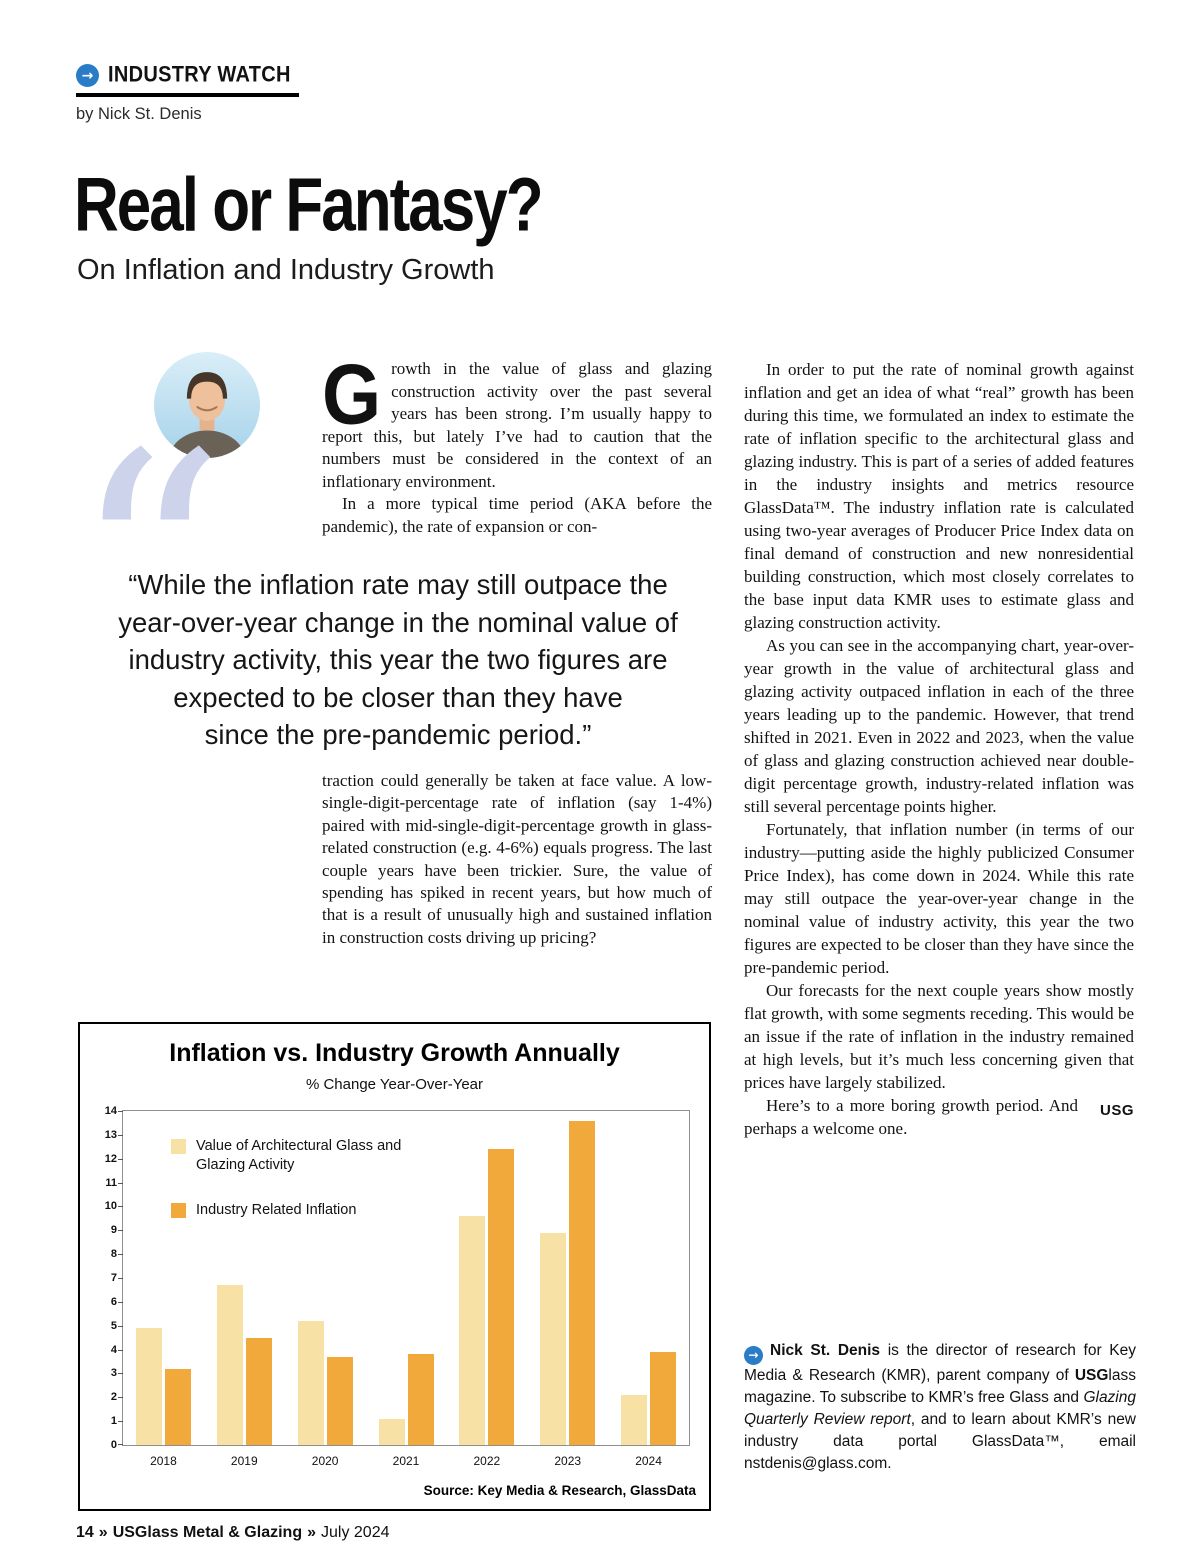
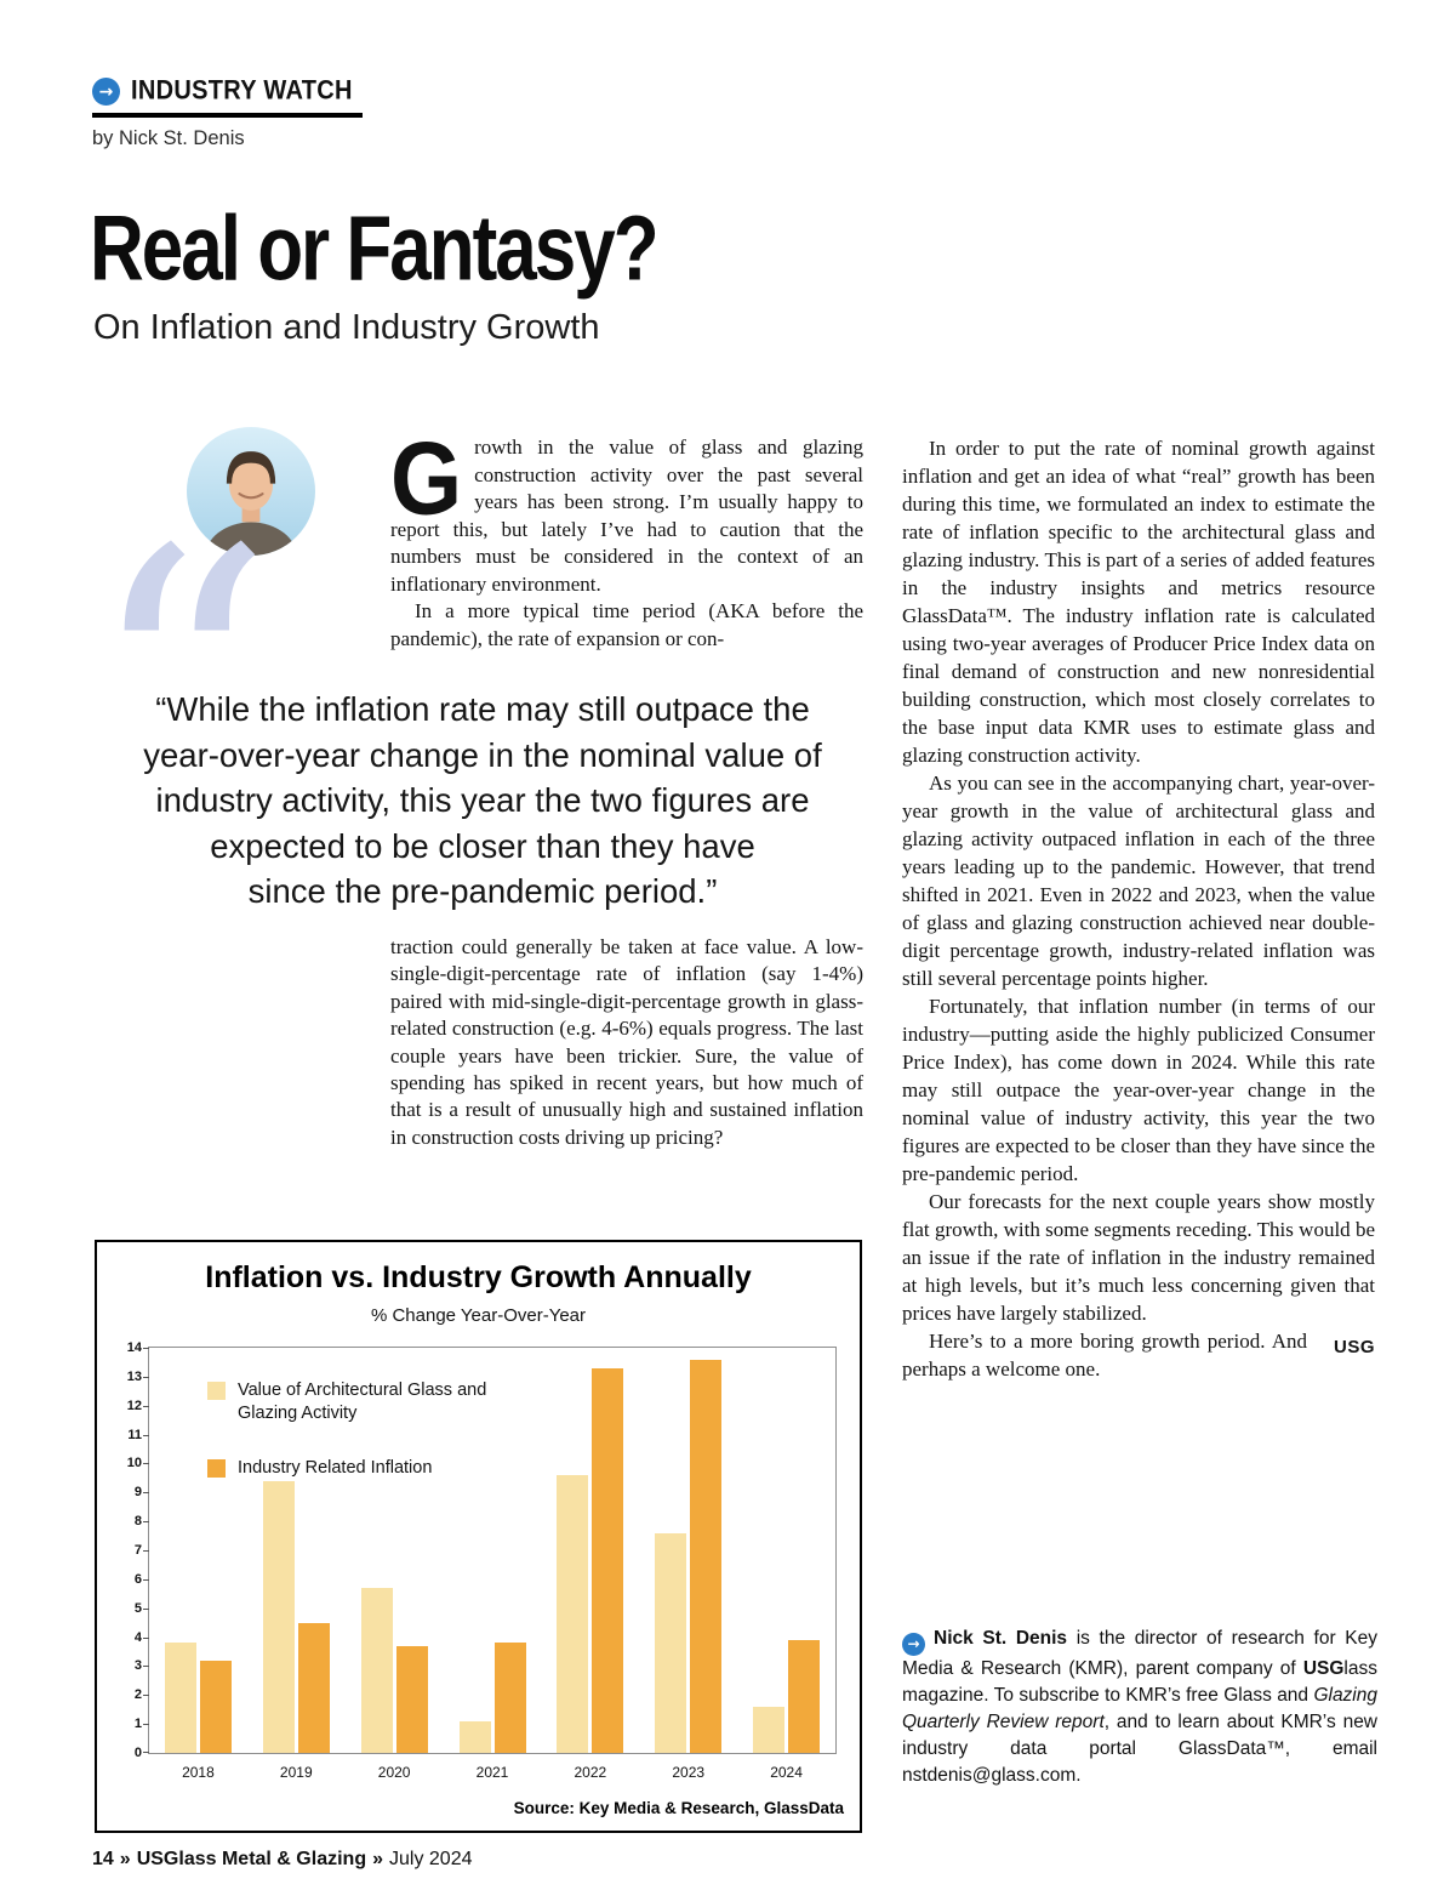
Value of Architectural Glass and Glazing Activity/2018: 4.9 -> 3.8
Value of Architectural Glass and Glazing Activity/2019: 6.7 -> 9.4
Value of Architectural Glass and Glazing Activity/2020: 5.2 -> 5.7
Industry Related Inflation/2022: 12.4 -> 13.3
Value of Architectural Glass and Glazing Activity/2023: 8.9 -> 7.6
Value of Architectural Glass and Glazing Activity/2024: 2.1 -> 1.6
